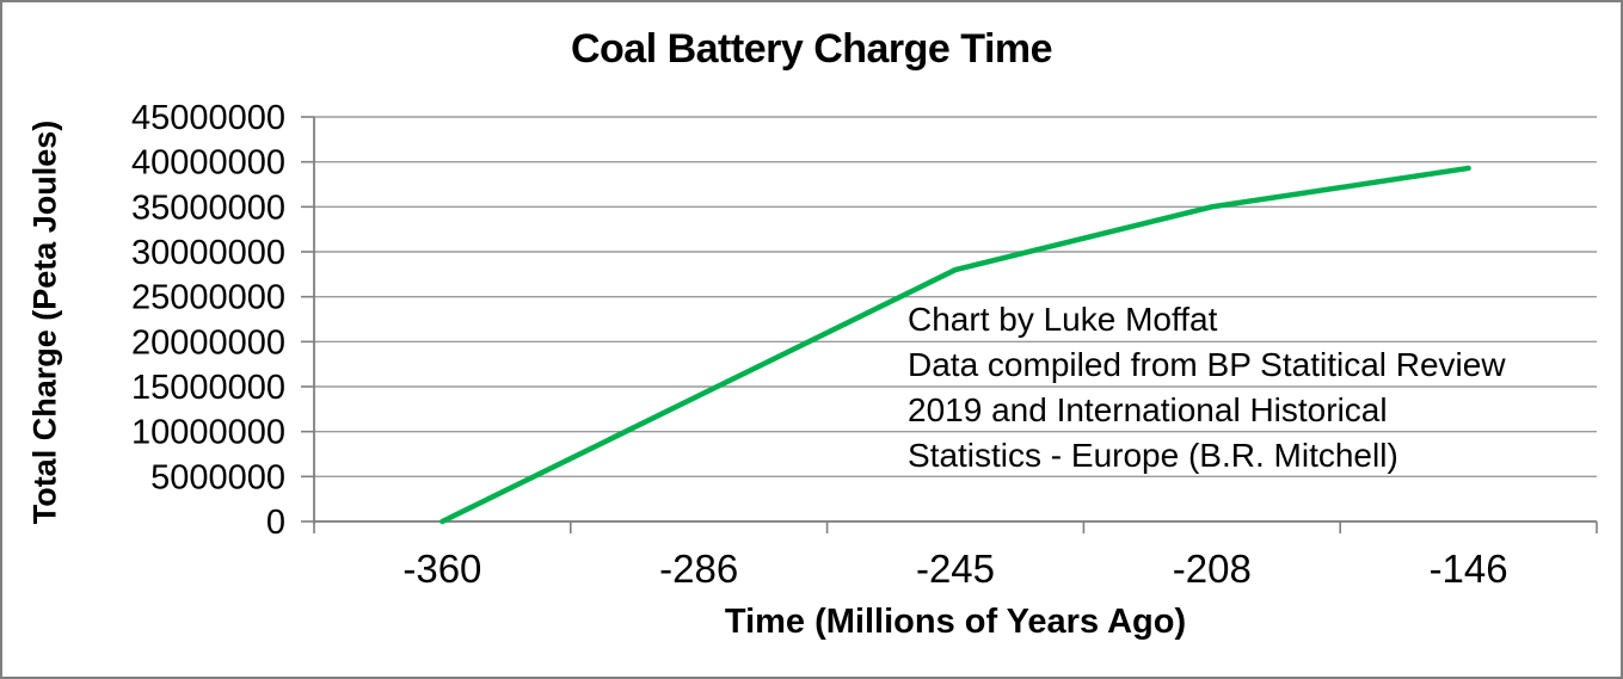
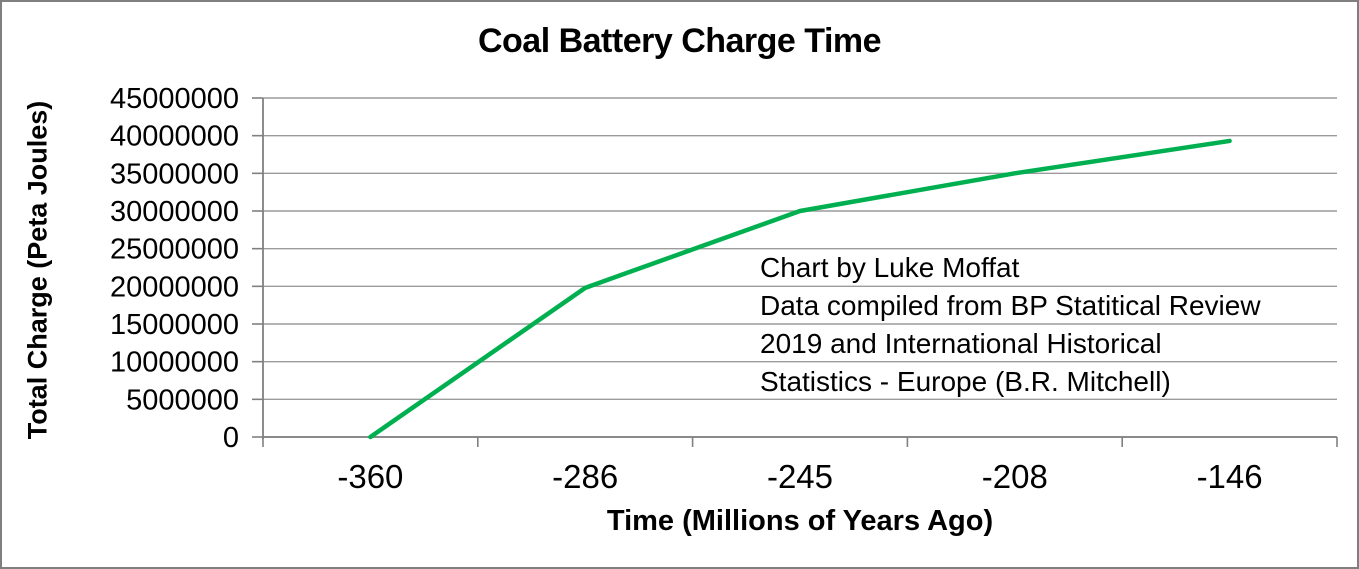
-286: 14000000 -> 20000000
-245: 28000000 -> 30000000
